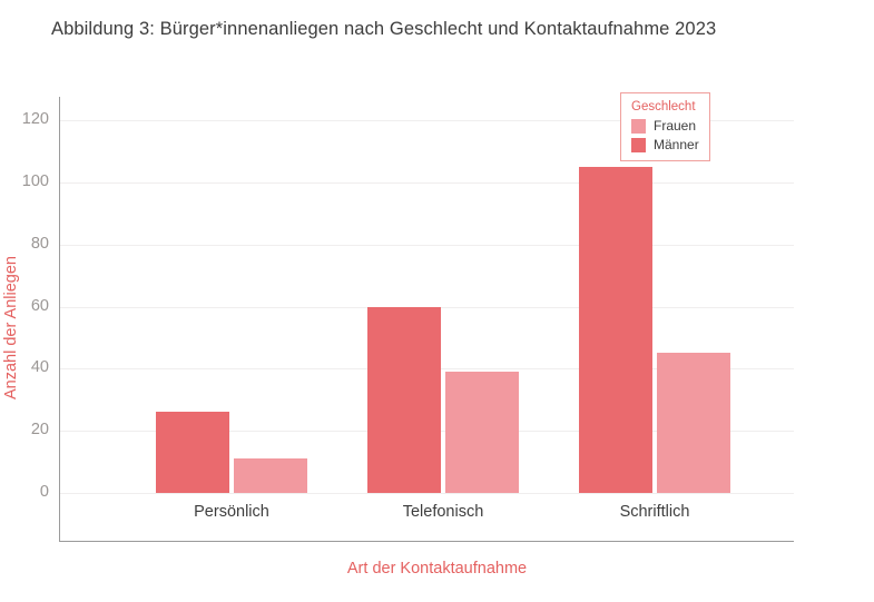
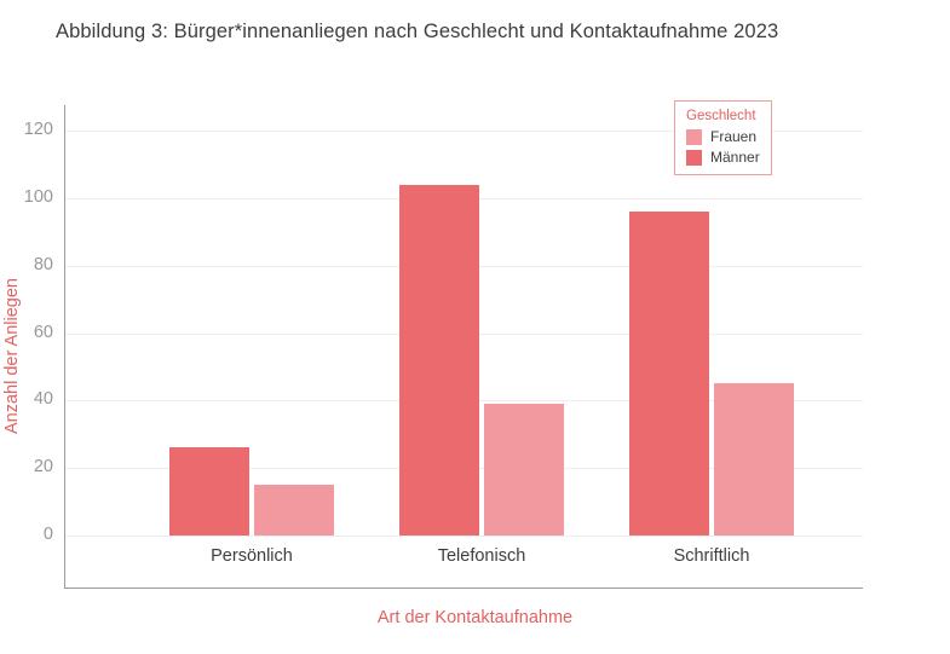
Frauen/Persönlich: 11 -> 15
Männer/Telefonisch: 60 -> 104
Männer/Schriftlich: 105 -> 96
